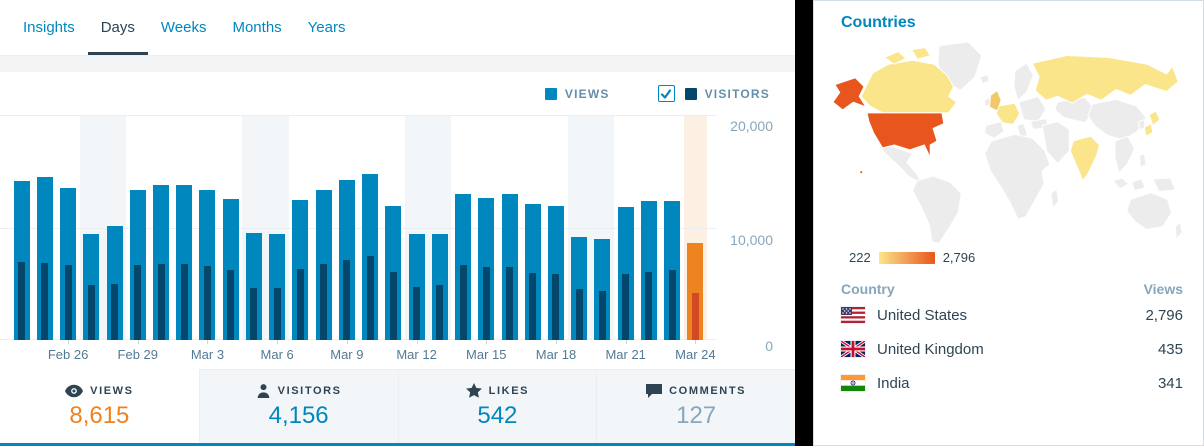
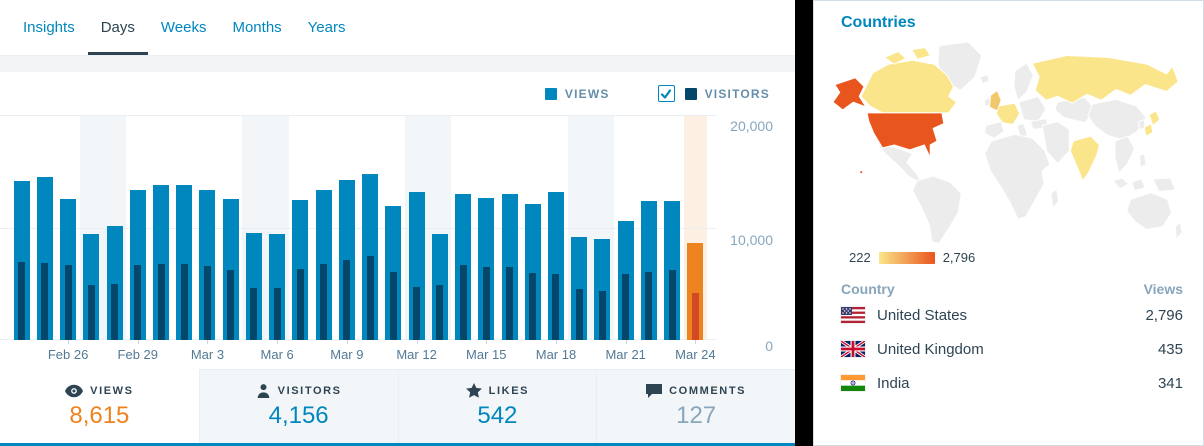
Views/Feb 26: 13500 -> 12500
Views/Mar 12: 9400 -> 13200
Views/Mar 18: 11900 -> 13200
Views/Mar 21: 11800 -> 10600
